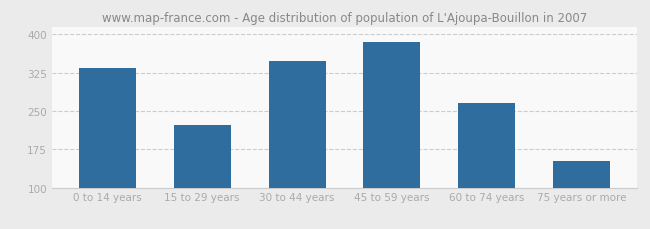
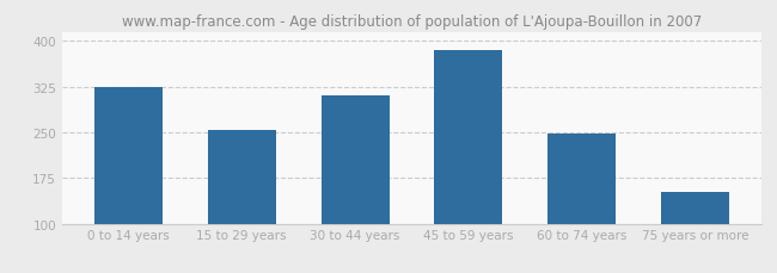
0 to 14 years: 334 -> 324
15 to 29 years: 222 -> 253
30 to 44 years: 348 -> 311
60 to 74 years: 266 -> 248
